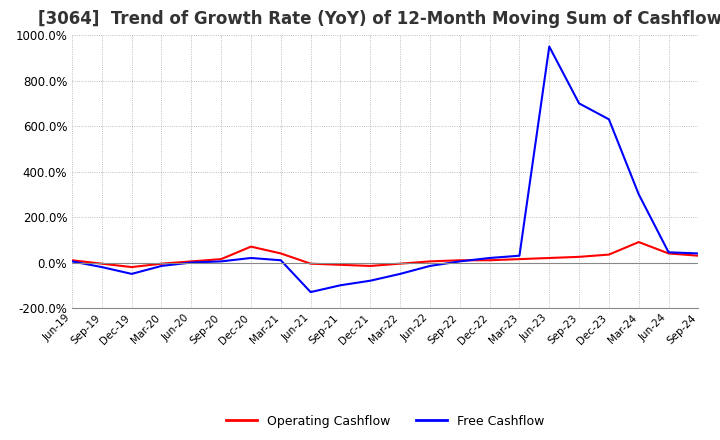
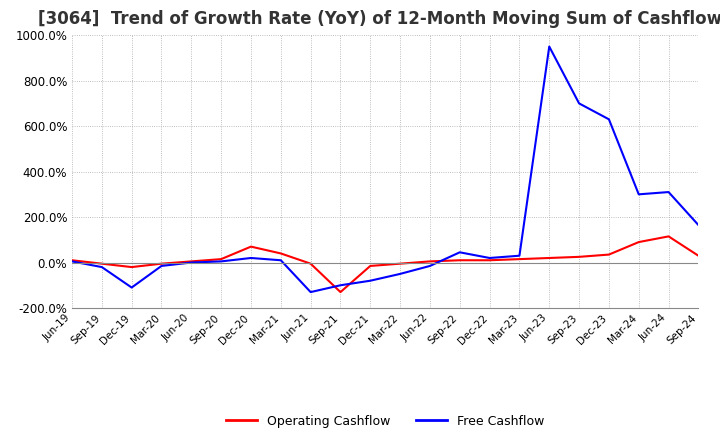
Free Cashflow/Dec-19: -50% -> -110%
Operating Cashflow/Sep-21: -10% -> -130%
Free Cashflow/Sep-22: 5% -> 45%
Operating Cashflow/Jun-24: 40% -> 115%
Free Cashflow/Jun-24: 45% -> 310%
Free Cashflow/Sep-24: 40% -> 165%
